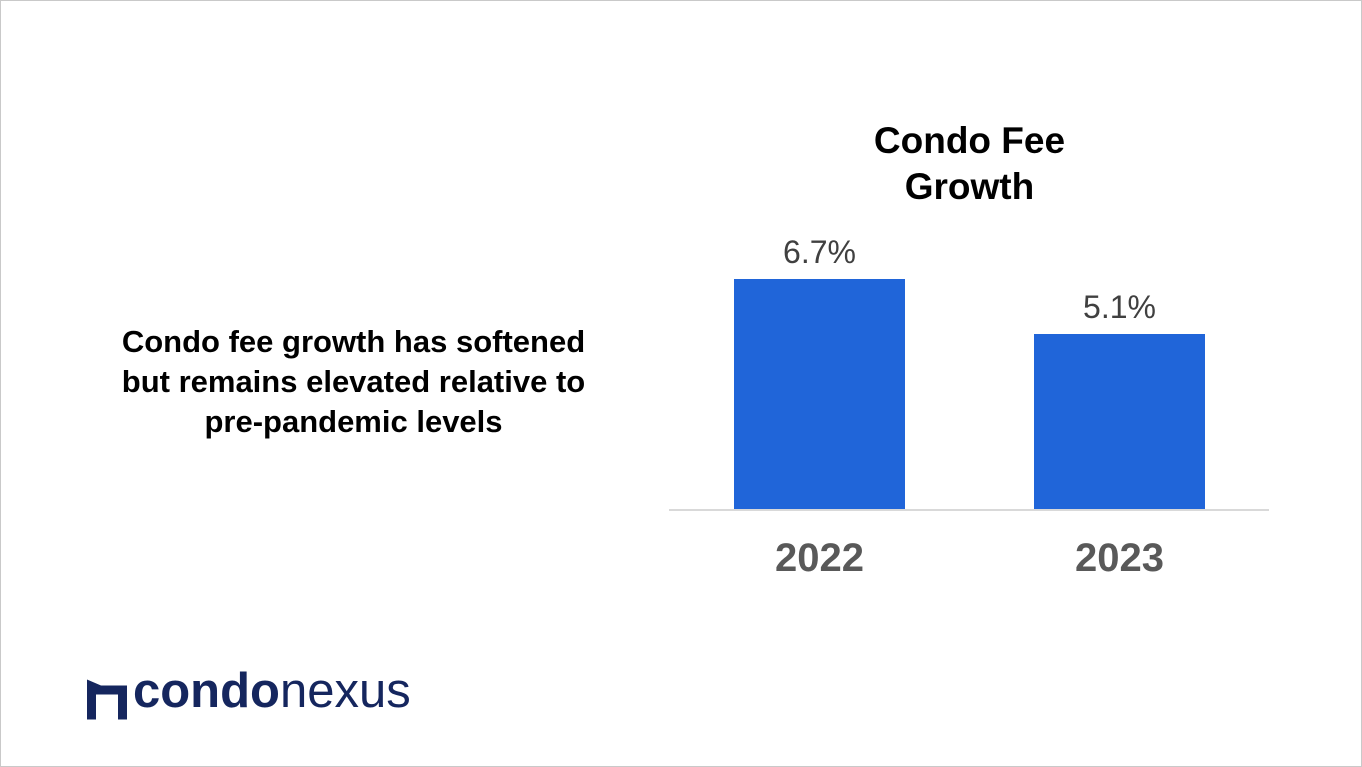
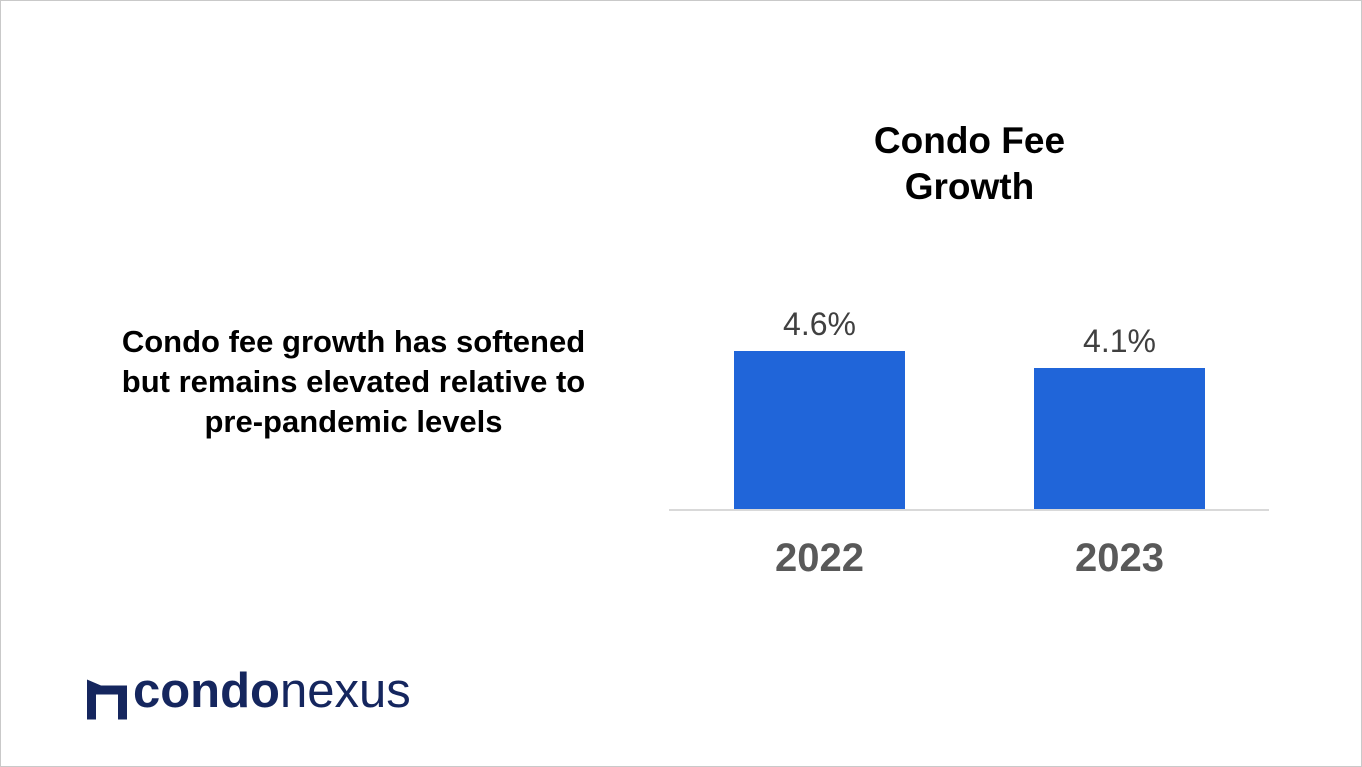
2022: 6.7% -> 4.6%
2023: 5.1% -> 4.1%
